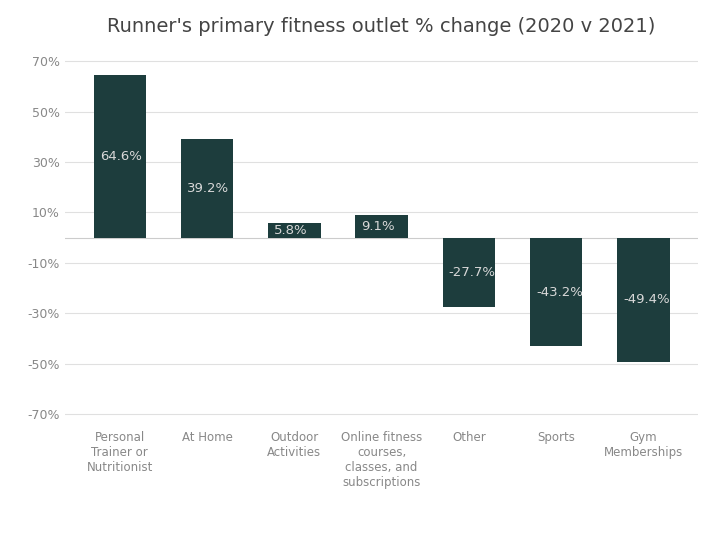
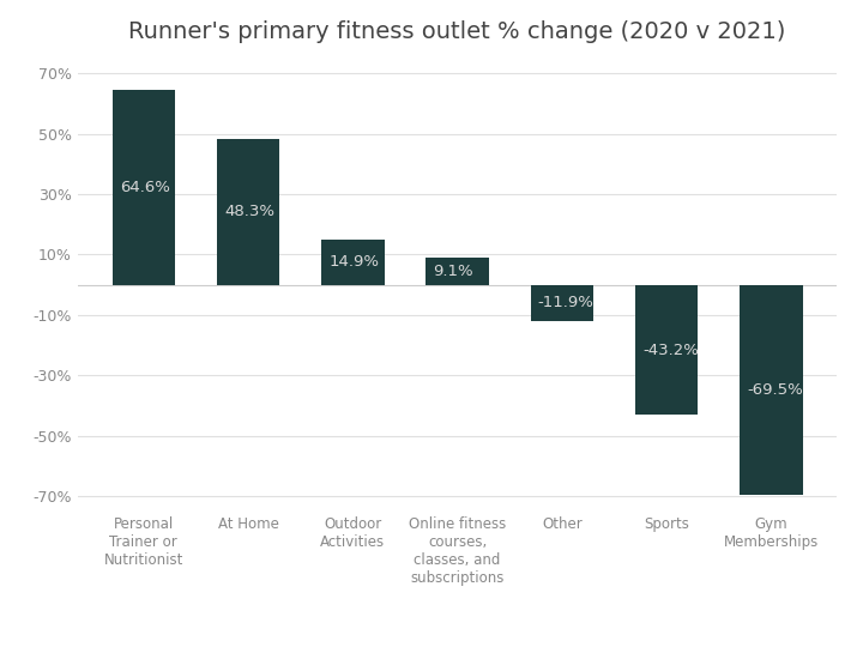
At Home: 39.2% -> 48.3%
Outdoor Activities: 5.8% -> 14.9%
Other: -27.7% -> -11.9%
Gym Memberships: -49.4% -> -69.5%
